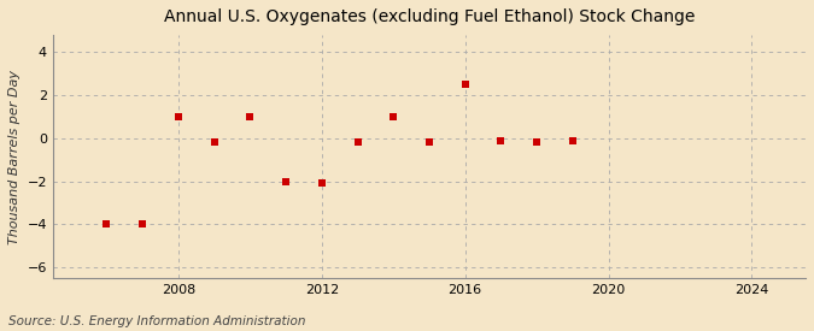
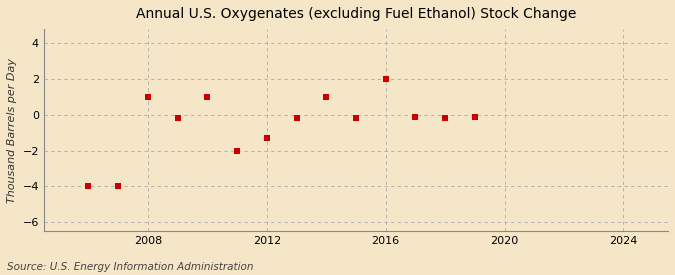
2012: -2.1 -> -1.3
2016: 2.5 -> 2.0
